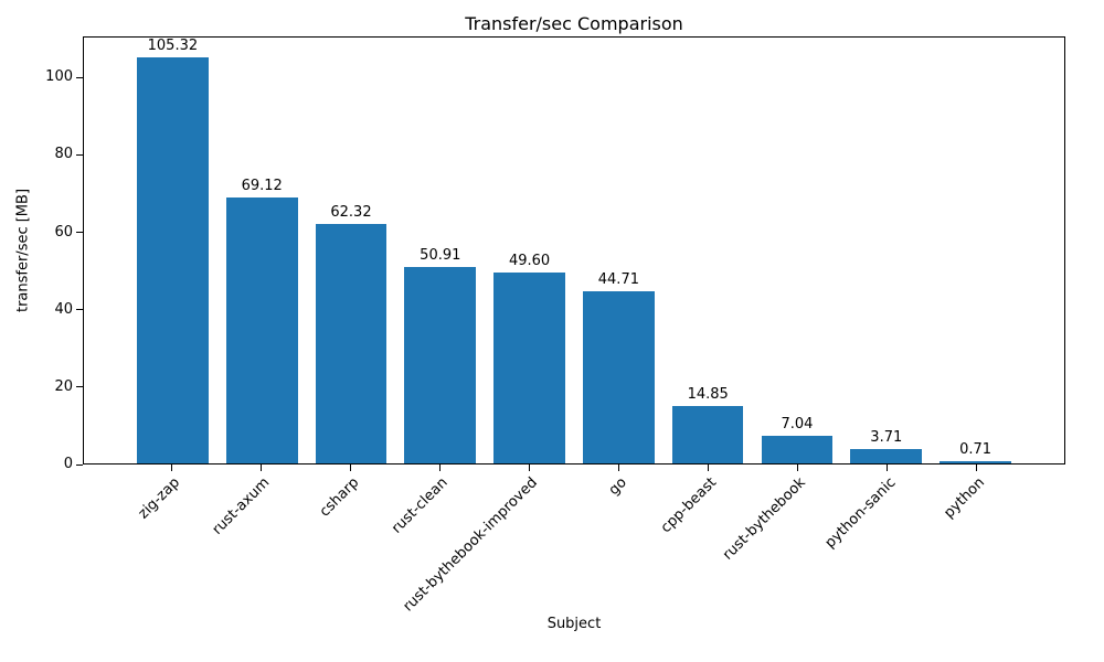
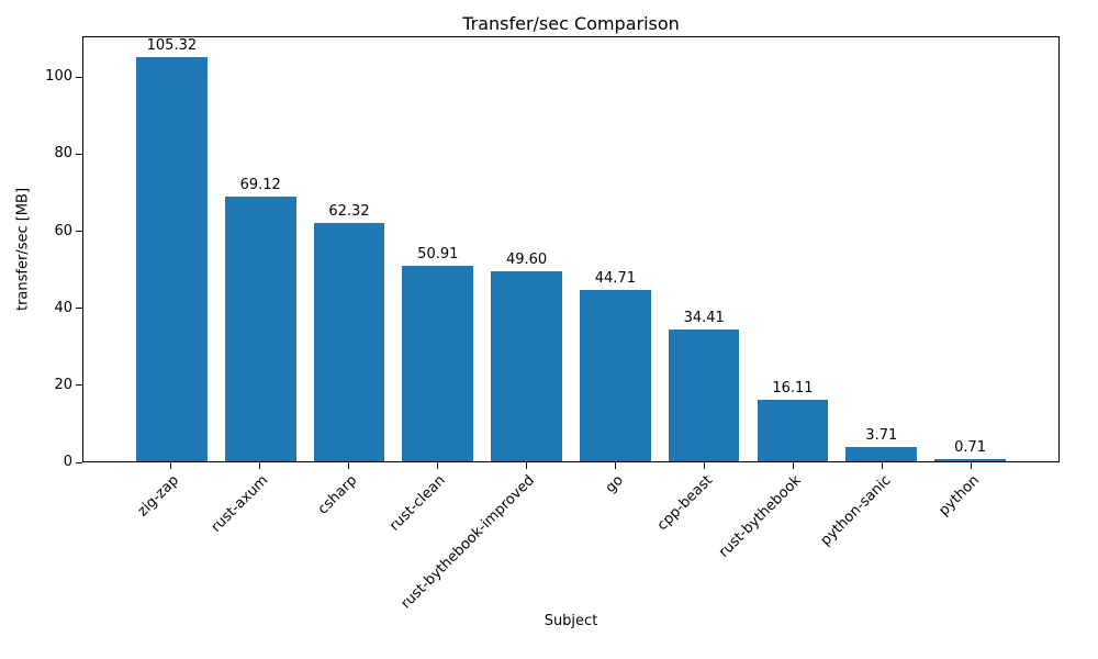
cpp-beast: 14.85 -> 34.41
rust-bythebook: 7.04 -> 16.11
